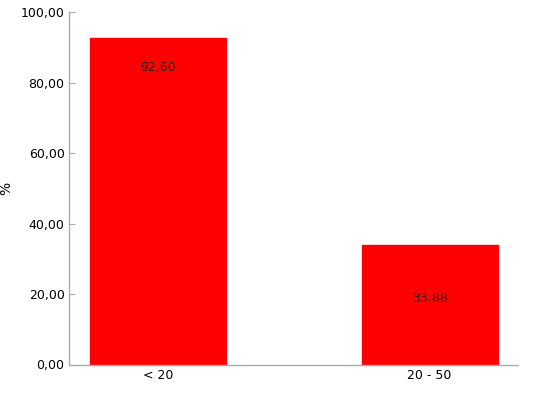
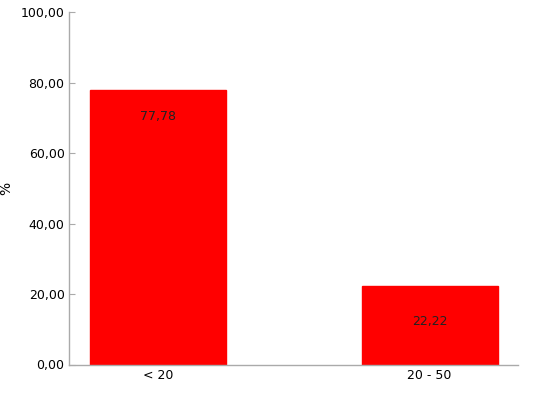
< 20: 92,60 -> 77,78
20 - 50: 33,88 -> 22,22
